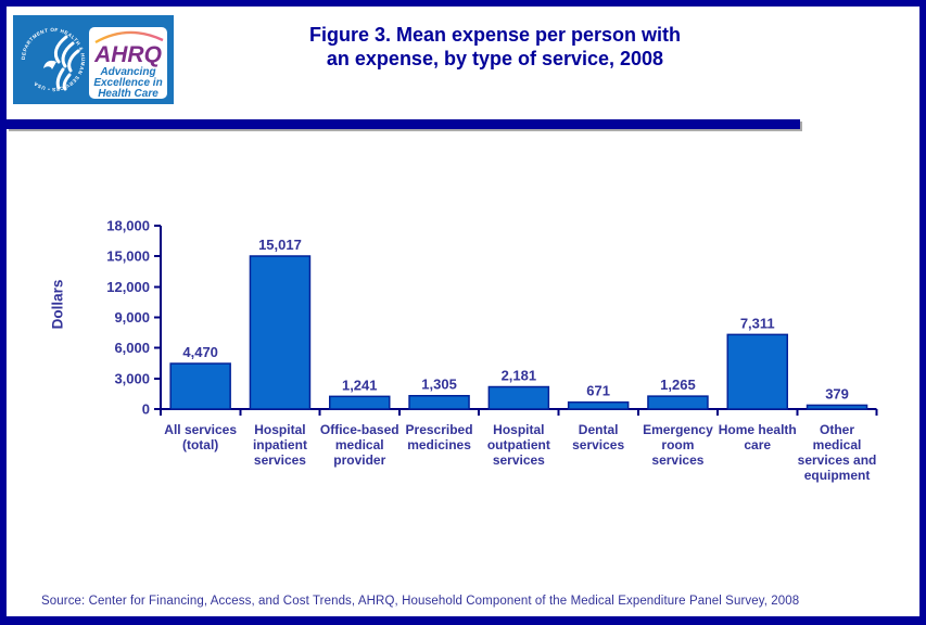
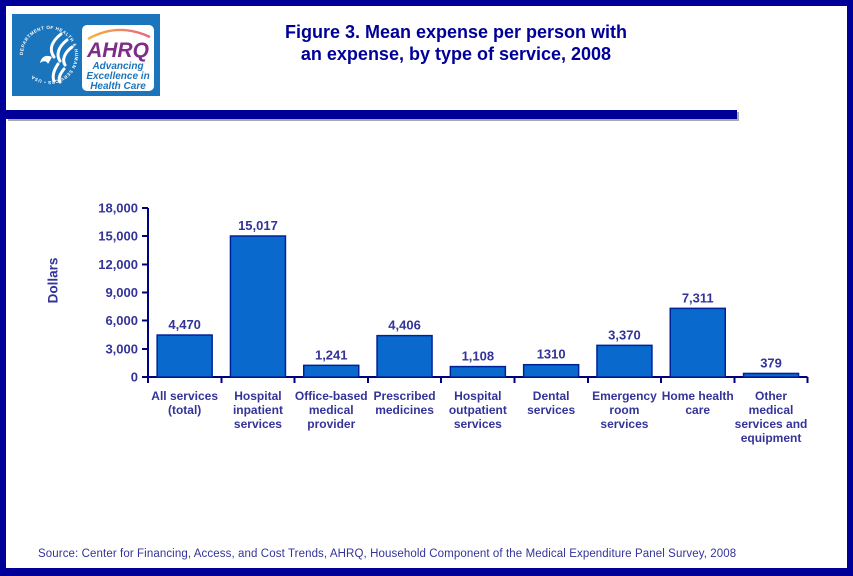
Prescribed medicines: 1,305 -> 4,406
Hospital outpatient services: 2,181 -> 1,108
Dental services: 671 -> 1310
Emergency room services: 1,265 -> 3,370
